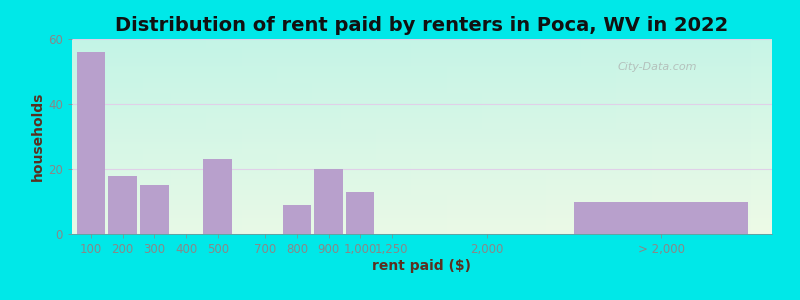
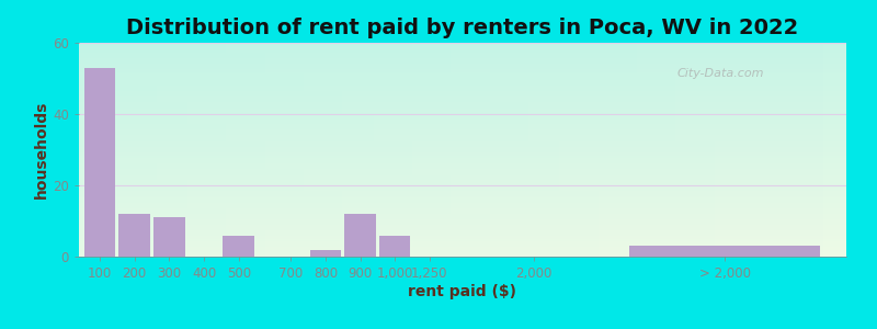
100: 56 -> 53
200: 18 -> 12
300: 15 -> 11
500: 23 -> 6
800: 9 -> 2
900: 20 -> 12
1,000: 13 -> 6
> 2,000: 10 -> 3
